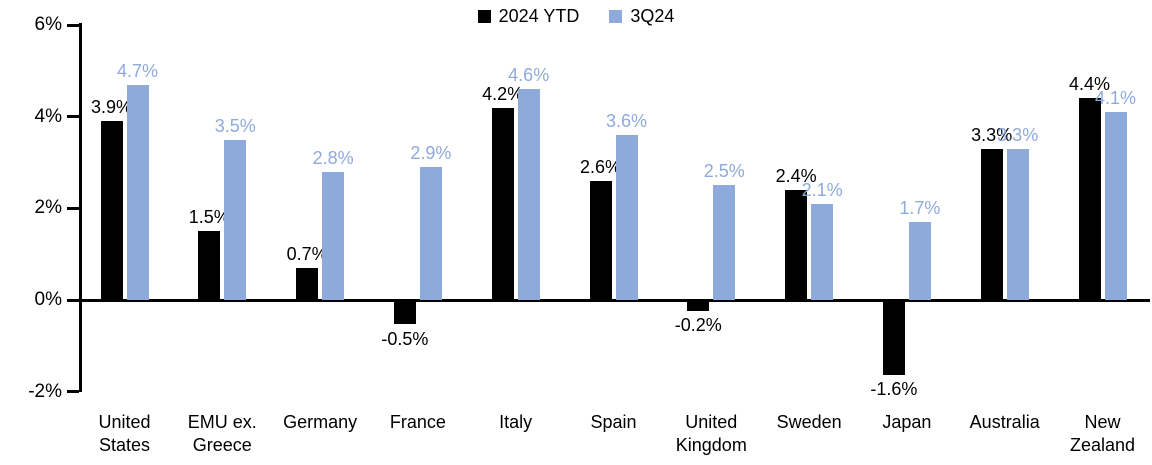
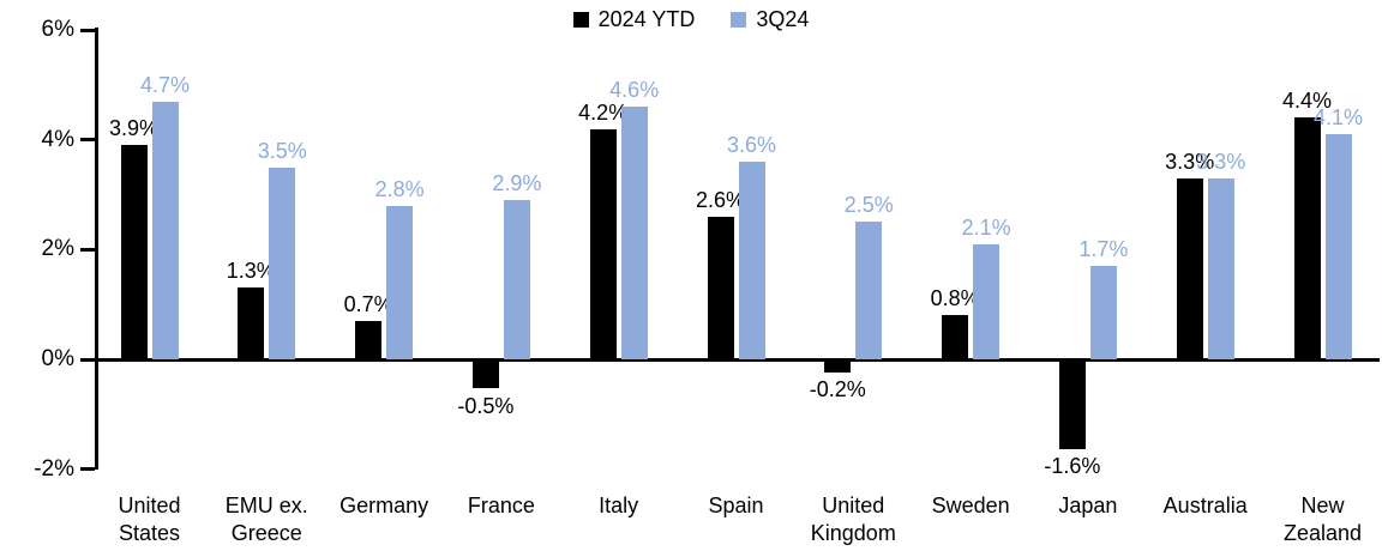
2024 YTD/EMU ex. Greece: 1.5% -> 1.3%
2024 YTD/Sweden: 2.4% -> 0.8%
